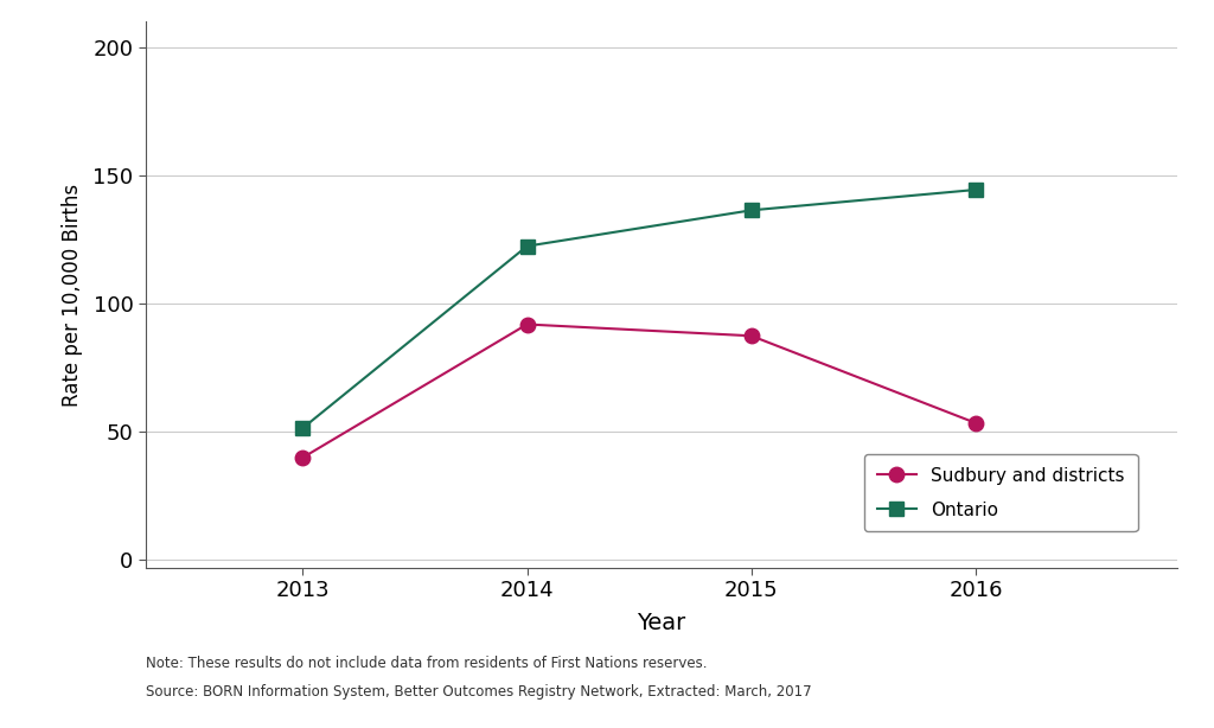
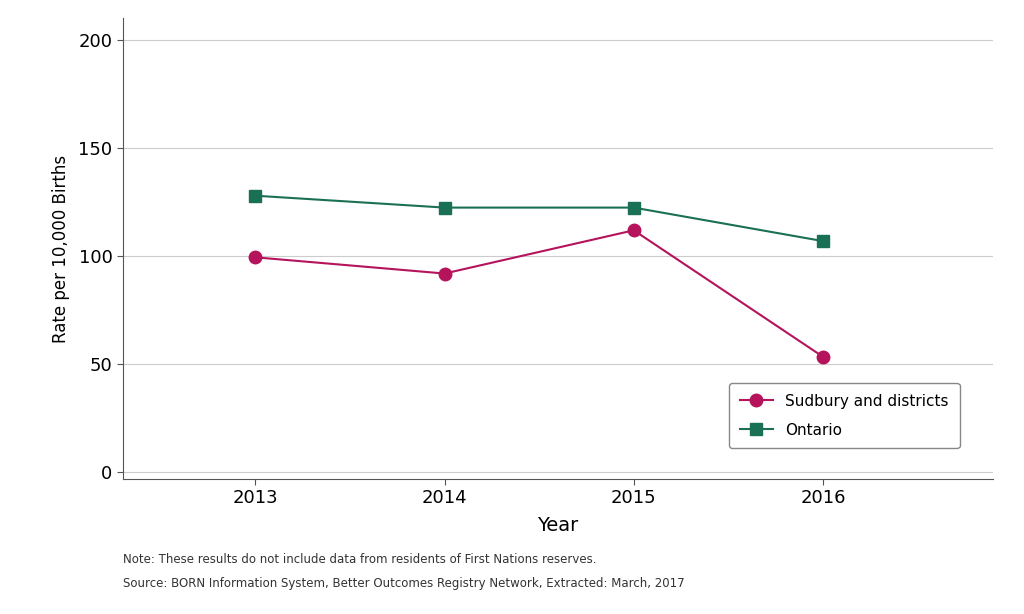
Sudbury and districts/2013: 40.0 -> 99.5
Ontario/2013: 51.5 -> 128.0
Sudbury and districts/2015: 87.5 -> 112.0
Ontario/2015: 136.5 -> 122.5
Ontario/2016: 144.5 -> 107.0
